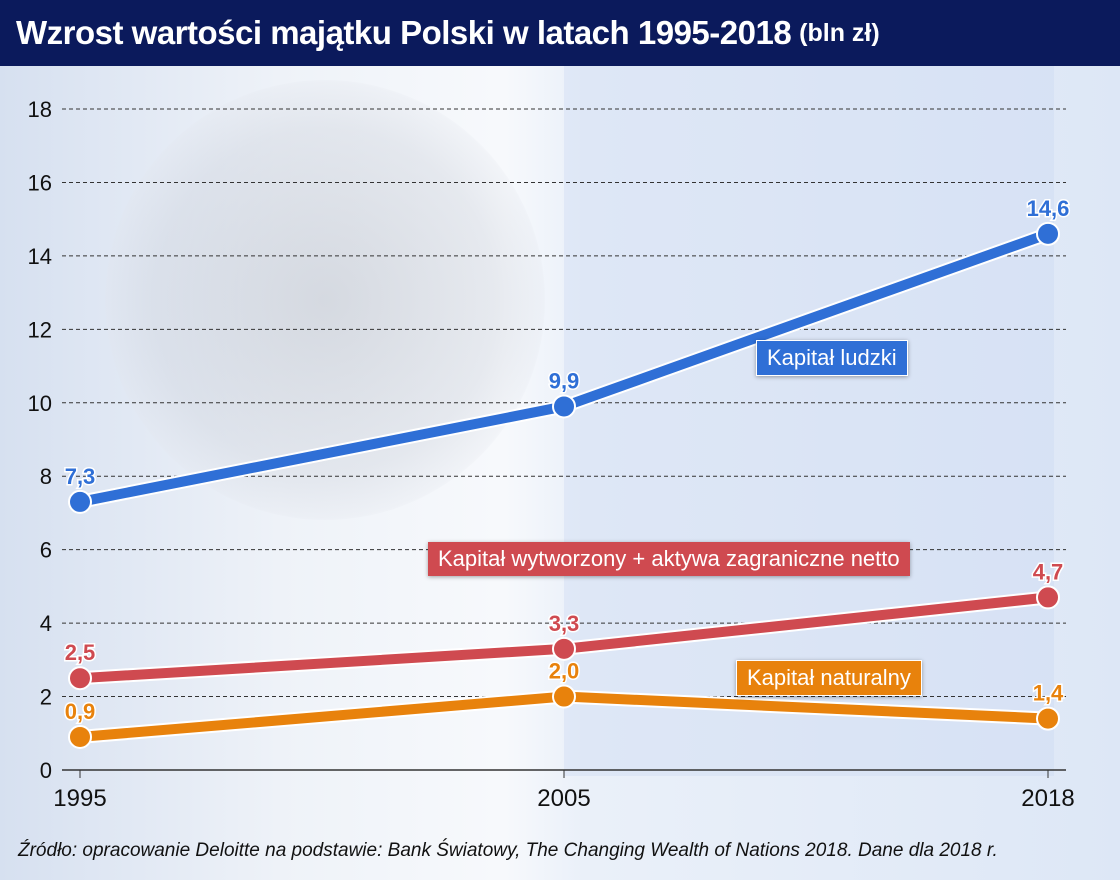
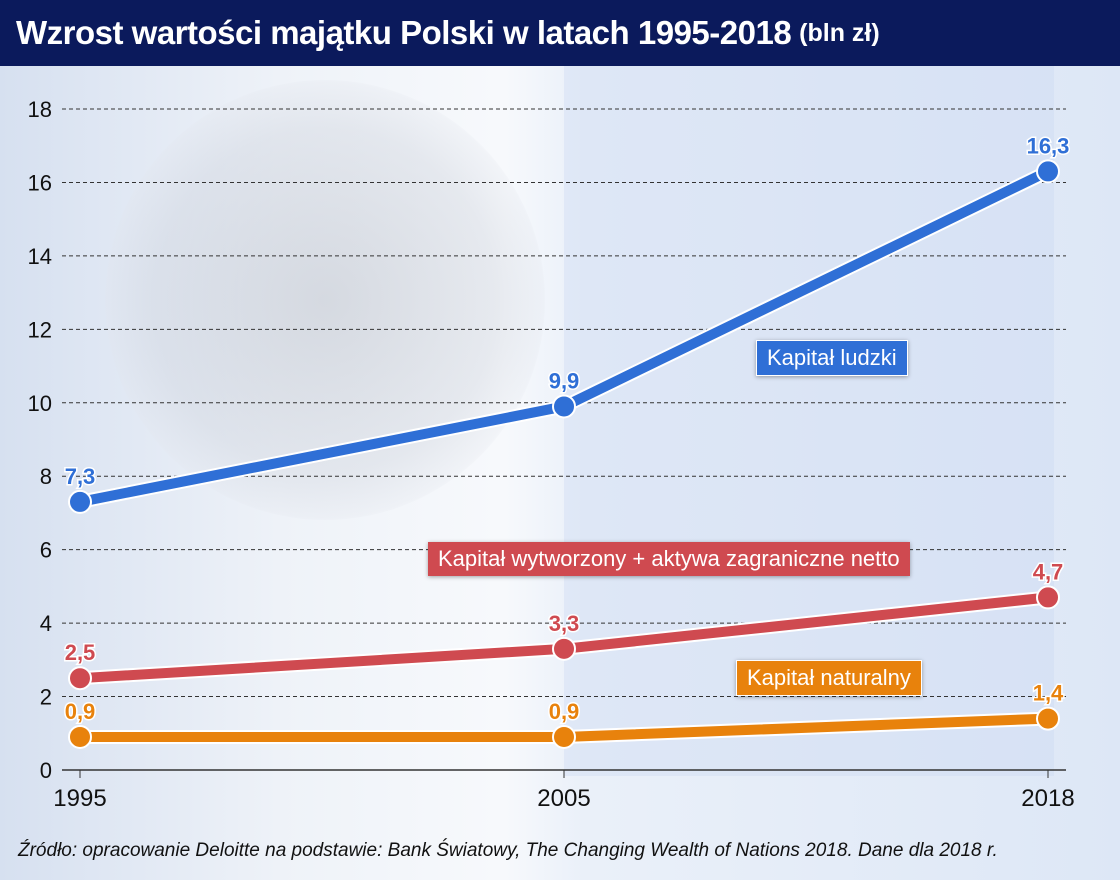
Kapitał naturalny/2005: 2,0 -> 0,9
Kapitał ludzki/2018: 14,6 -> 16,3
